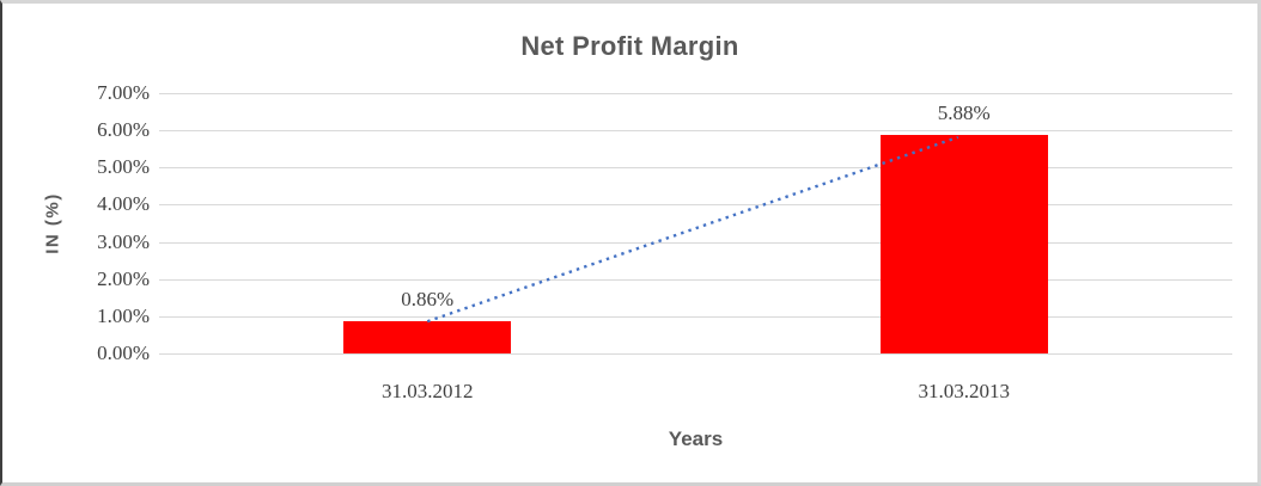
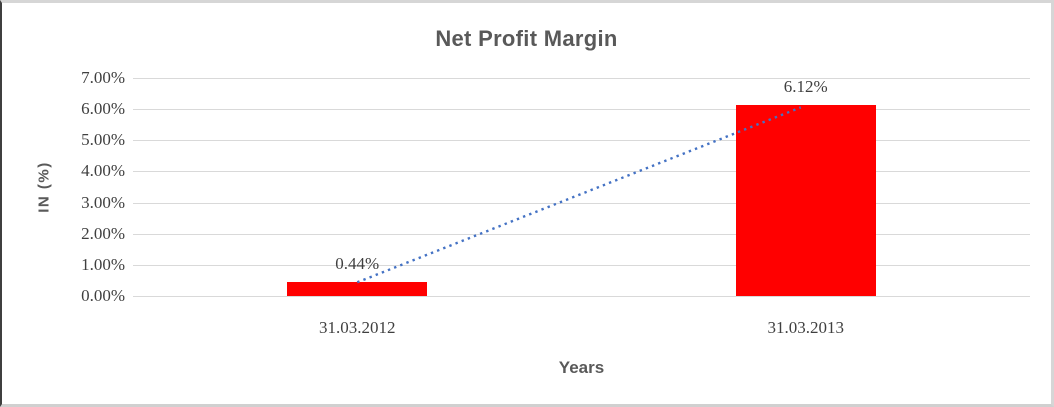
31.03.2012: 0.86% -> 0.44%
31.03.2013: 5.88% -> 6.12%
